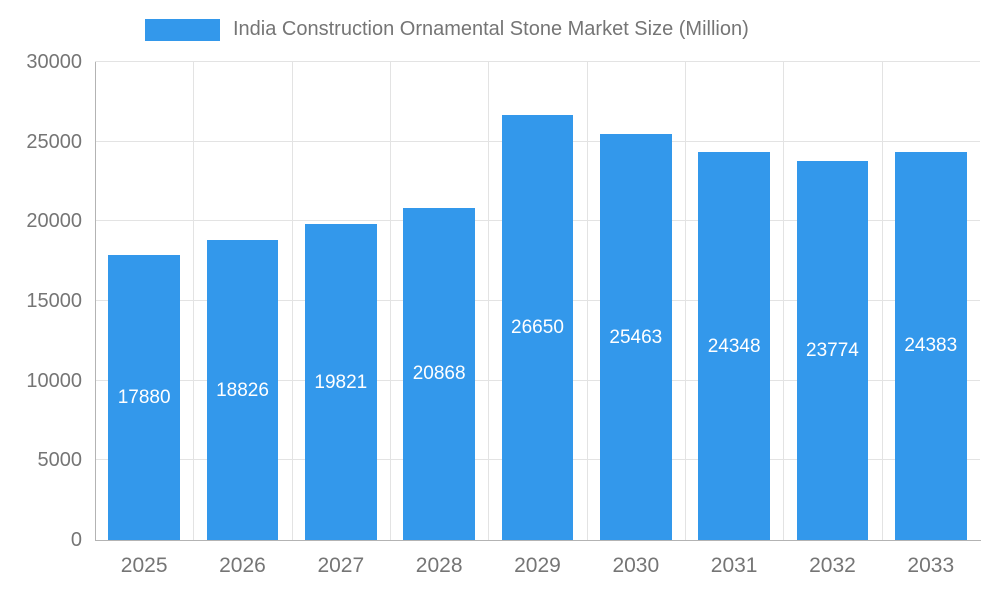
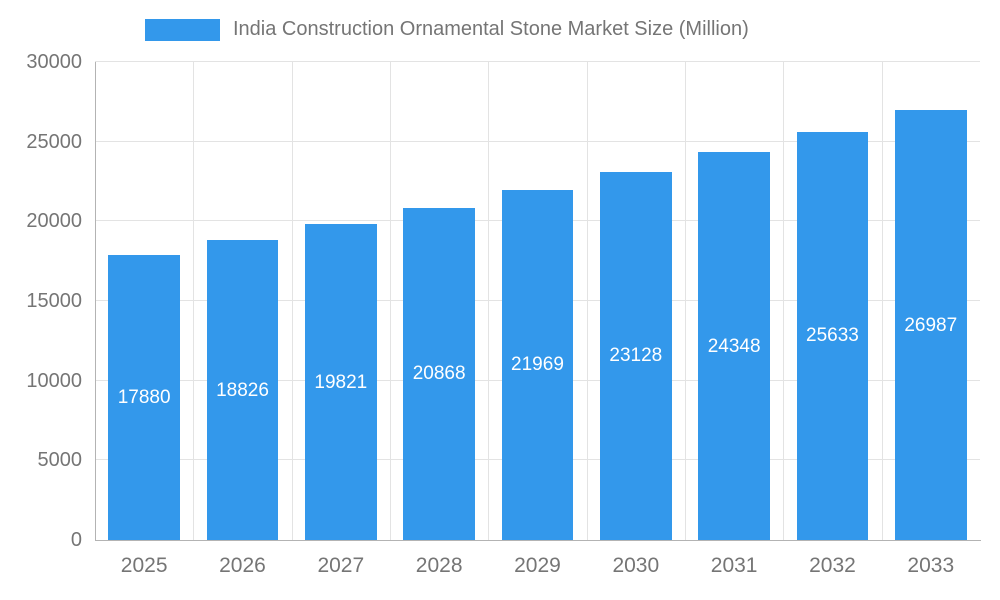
2029: 26650 -> 21969
2030: 25463 -> 23128
2032: 23774 -> 25633
2033: 24383 -> 26987
